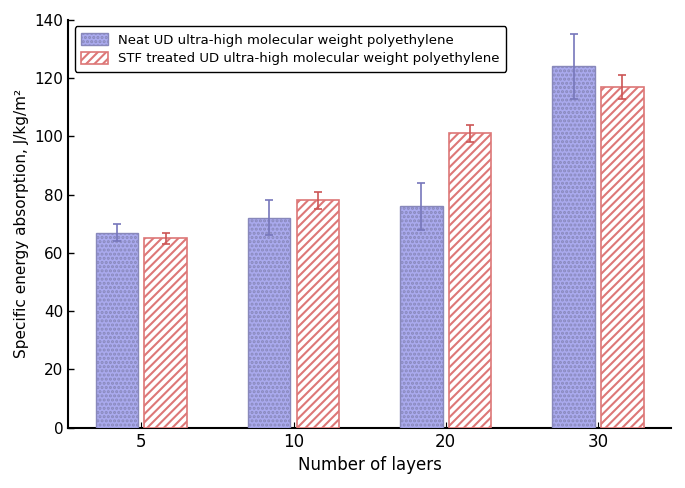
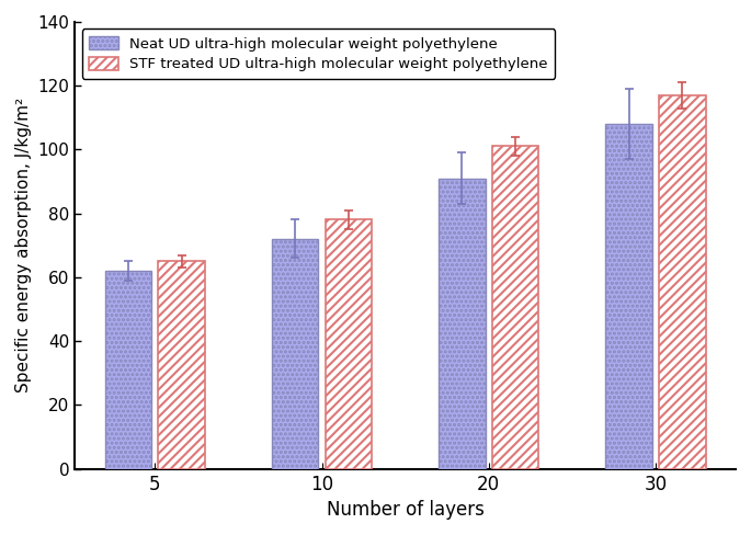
Neat UD ultra-high molecular weight polyethylene/5: 67 -> 62
Neat UD ultra-high molecular weight polyethylene/20: 76 -> 91
Neat UD ultra-high molecular weight polyethylene/30: 124 -> 108
